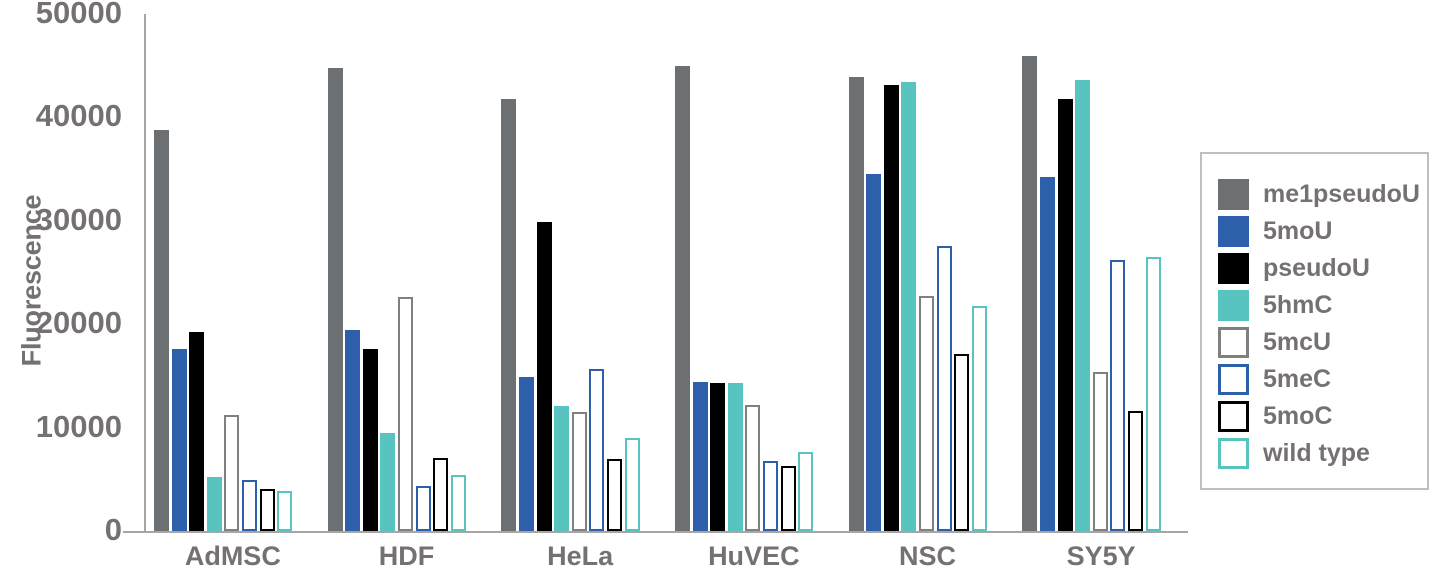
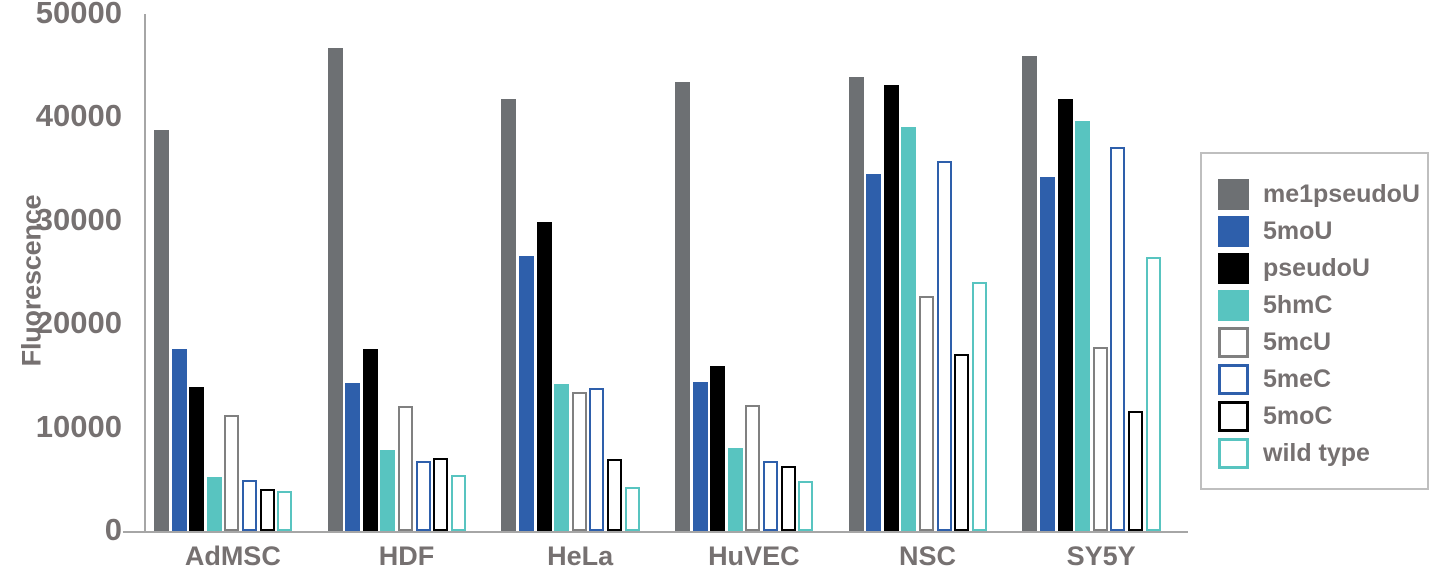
pseudoU/AdMSC: 19200 -> 13900
me1pseudoU/HDF: 44800 -> 46700
5moU/HDF: 19400 -> 14300
5hmC/HDF: 9500 -> 7800
5mcU/HDF: 22600 -> 12100
5meC/HDF: 4400 -> 6800
5moU/HeLa: 14900 -> 26600
5hmC/HeLa: 12100 -> 14200
5mcU/HeLa: 11500 -> 13400
5meC/HeLa: 15700 -> 13800
wild type/HeLa: 9000 -> 4300
me1pseudoU/HuVEC: 45000 -> 43400
pseudoU/HuVEC: 14300 -> 16000
5hmC/HuVEC: 14300 -> 8000
wild type/HuVEC: 7600 -> 4800
5hmC/NSC: 43400 -> 39100
5meC/NSC: 27600 -> 35800
wild type/NSC: 21800 -> 24100
5hmC/SY5Y: 43600 -> 39700
5mcU/SY5Y: 15400 -> 17800
5meC/SY5Y: 26200 -> 37100
